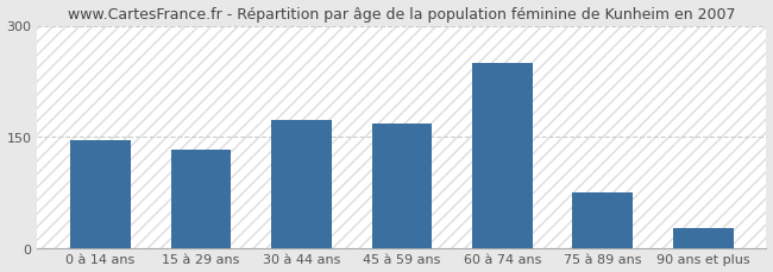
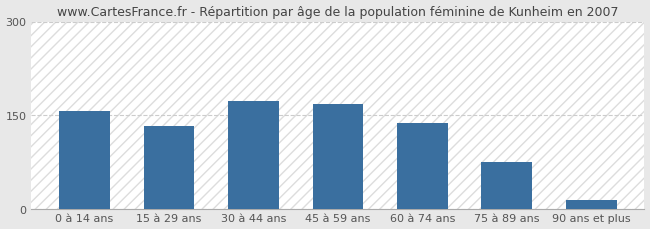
0 à 14 ans: 146 -> 157
60 à 74 ans: 250 -> 137
90 ans et plus: 26 -> 13
